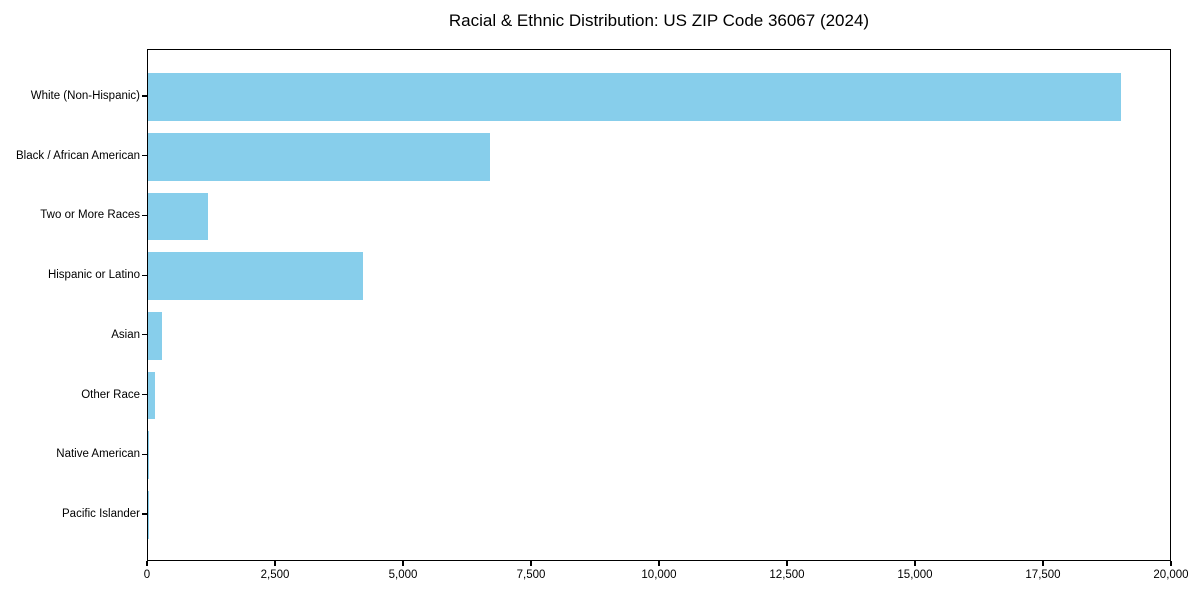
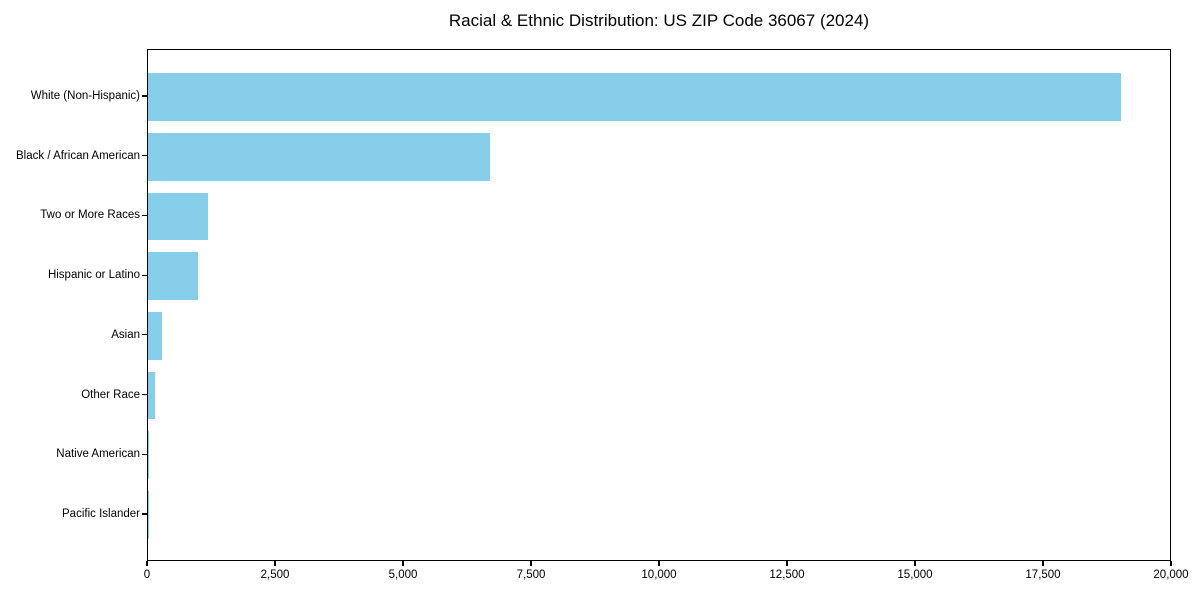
Hispanic or Latino: 4200 -> 1000
